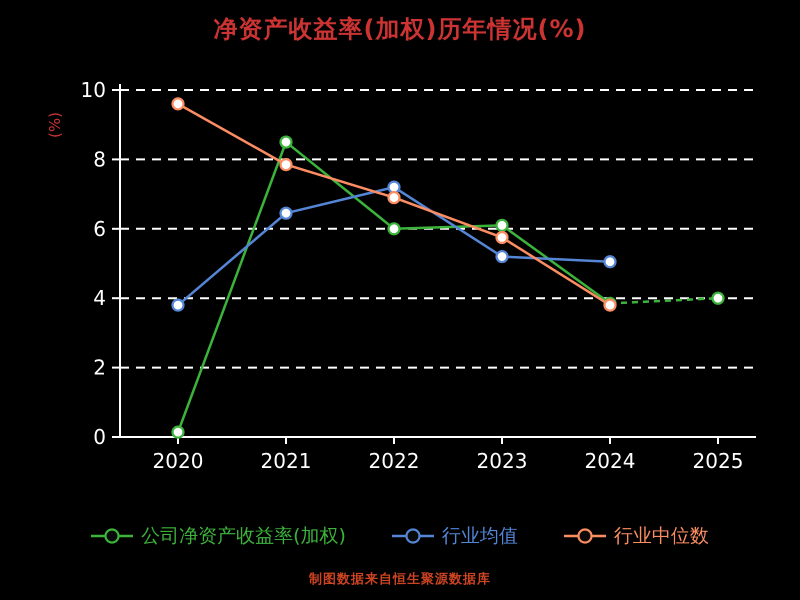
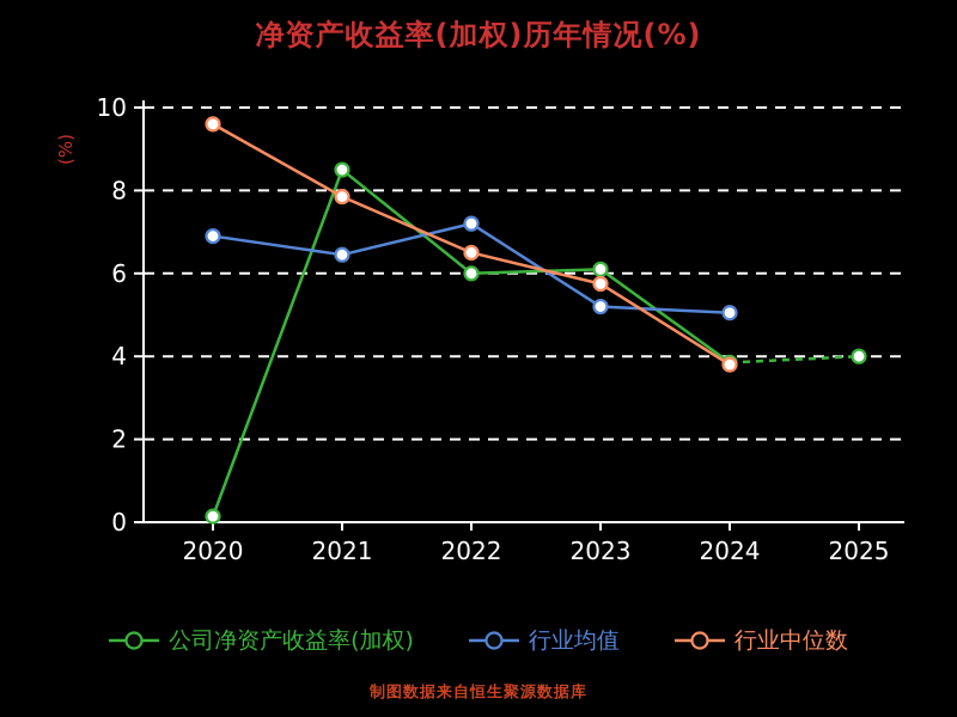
行业均值/2020: 3.8 -> 6.9
行业中位数/2022: 6.9 -> 6.5
